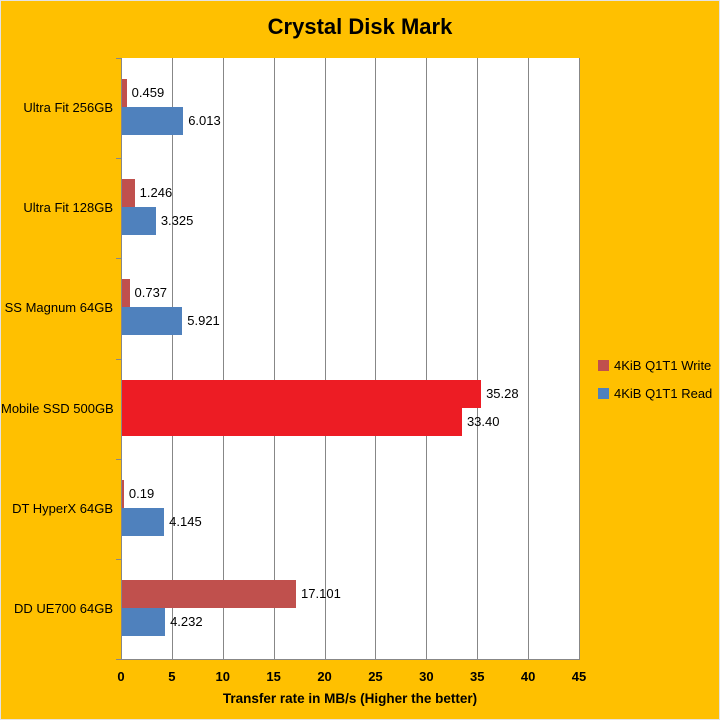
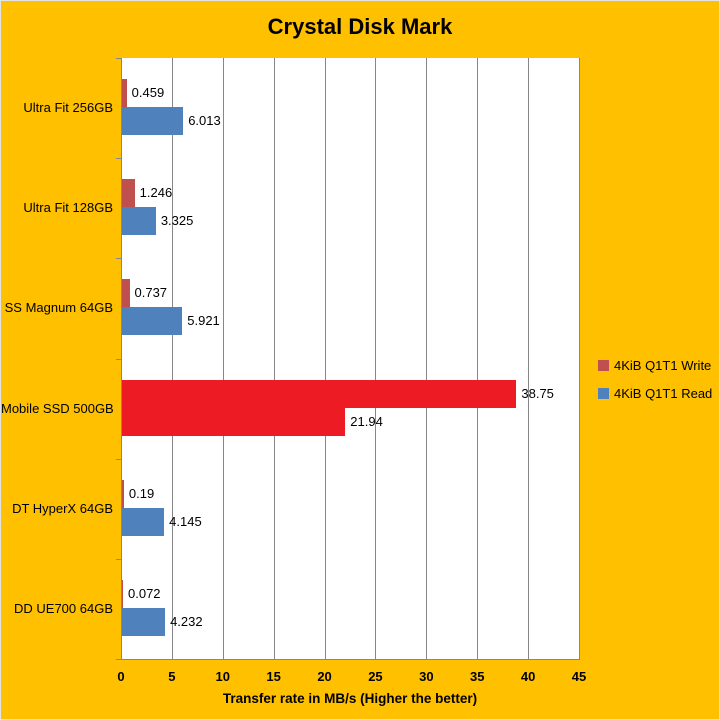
4KiB Q1T1 Write/Mobile SSD 500GB: 35.28 -> 38.75
4KiB Q1T1 Read/Mobile SSD 500GB: 33.40 -> 21.94
4KiB Q1T1 Write/DD UE700 64GB: 17.101 -> 0.072
